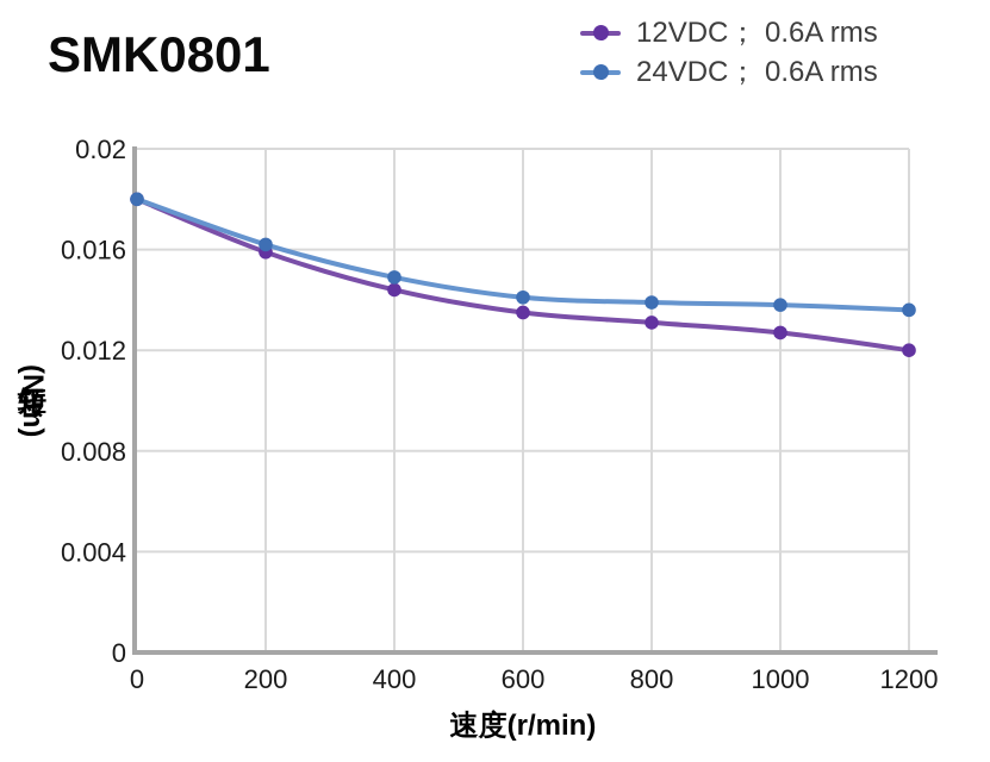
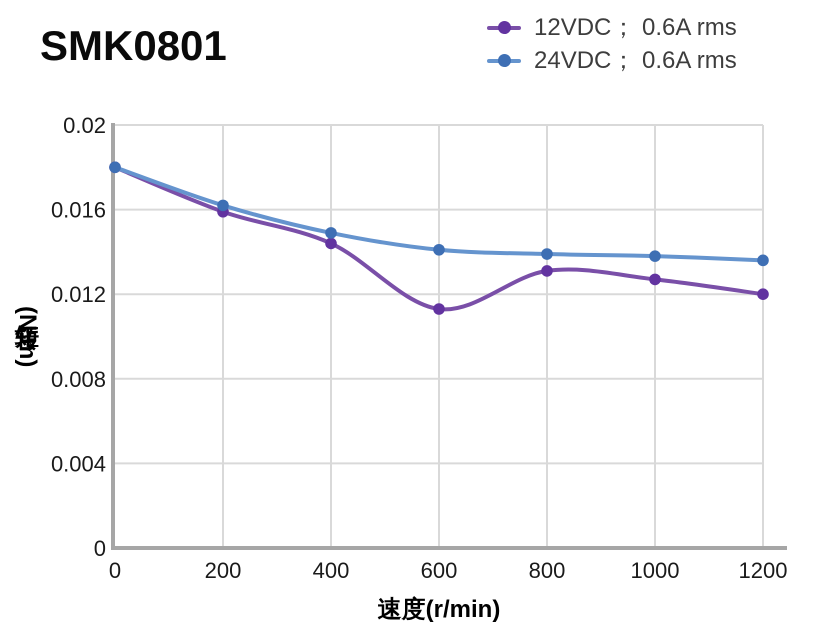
12VDC； 0.6A rms/600: 0.0135 -> 0.0113
